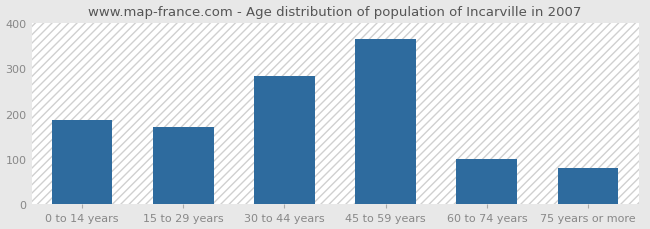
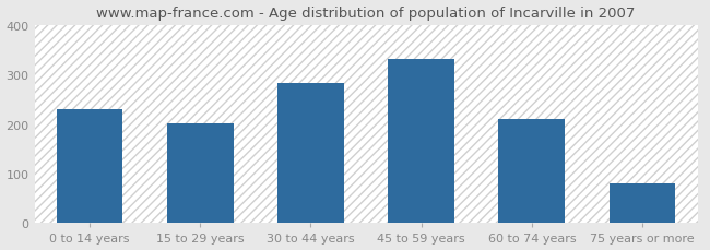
0 to 14 years: 185 -> 230
15 to 29 years: 170 -> 202
45 to 59 years: 365 -> 332
60 to 74 years: 100 -> 210
